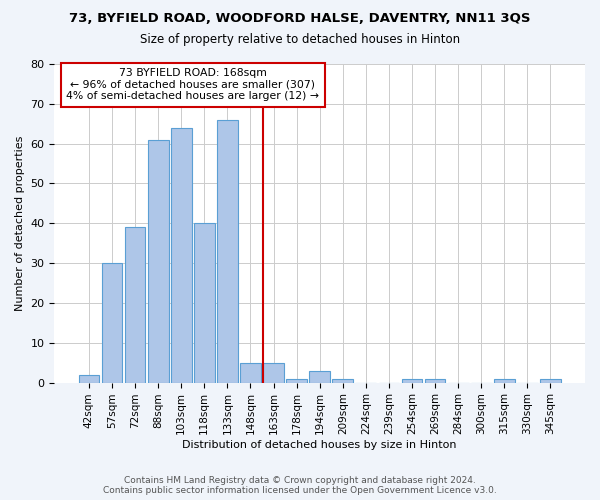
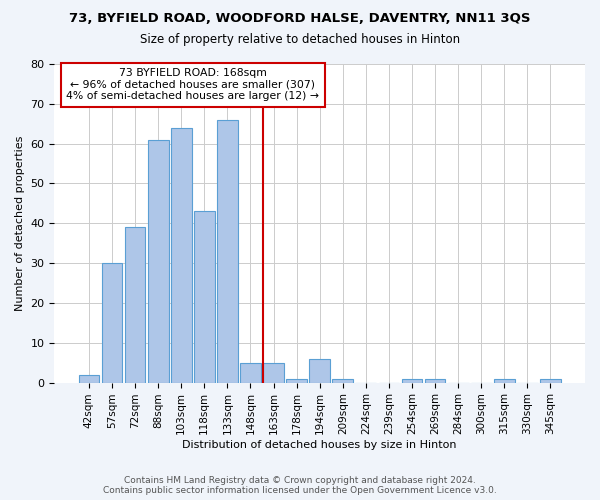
118sqm: 40 -> 43
194sqm: 3 -> 6
